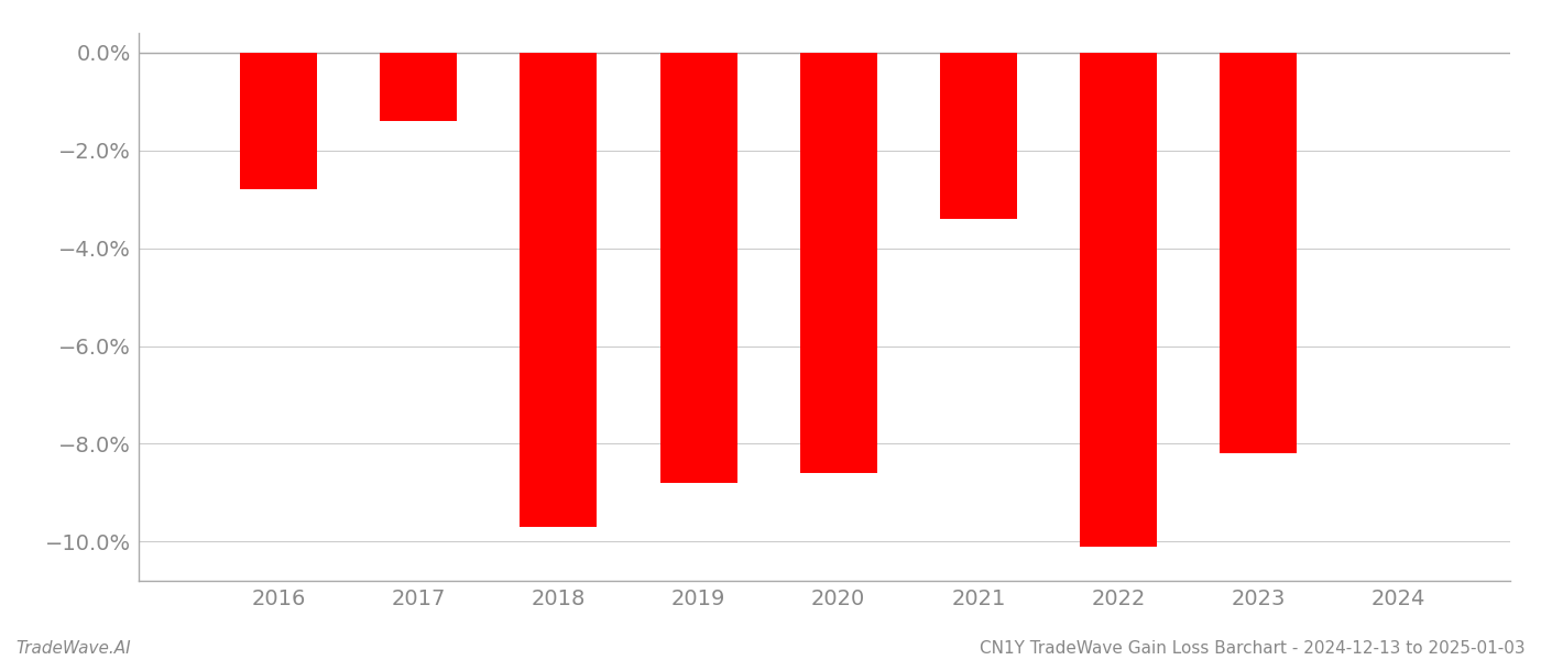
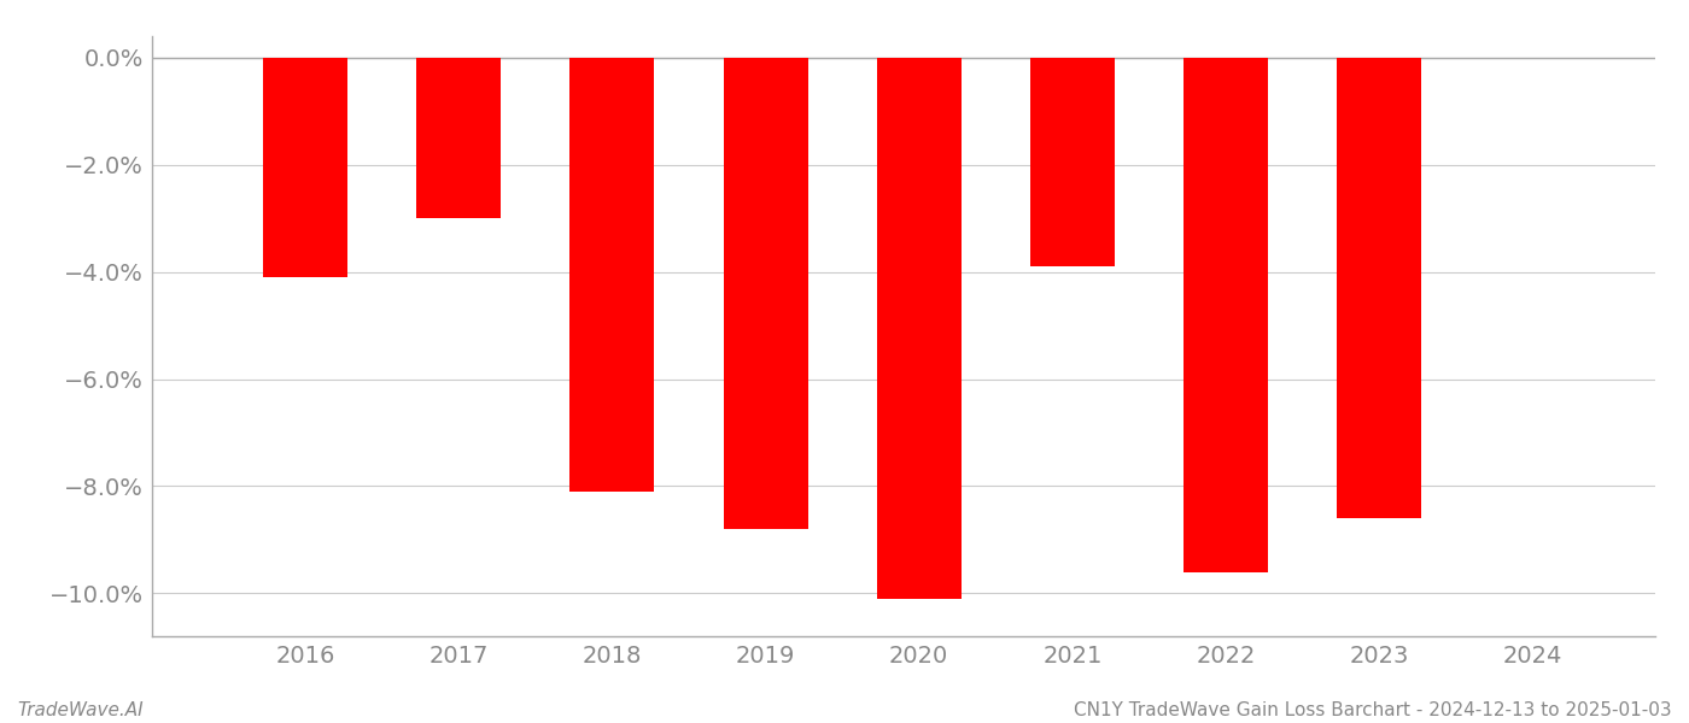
2016: -2.8% -> -4.1%
2017: -1.4% -> -3.0%
2018: -9.7% -> -8.1%
2020: -8.6% -> -10.1%
2021: -3.4% -> -3.9%
2022: -10.1% -> -9.6%
2023: -8.2% -> -8.6%
